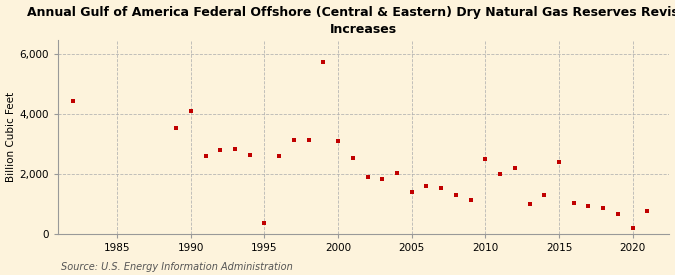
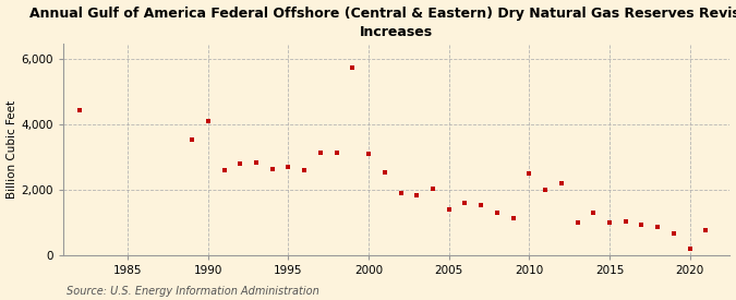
1995: 350 -> 2,700
2015: 2,400 -> 1,000
